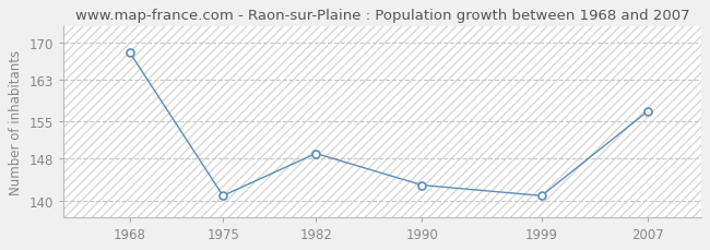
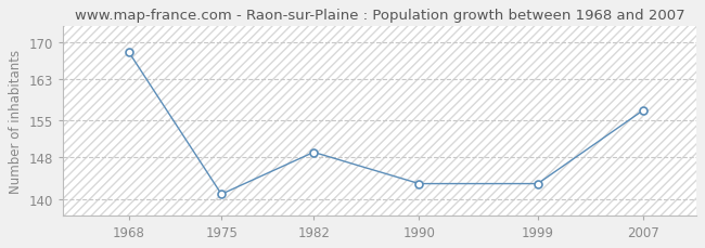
1999: 141 -> 143
